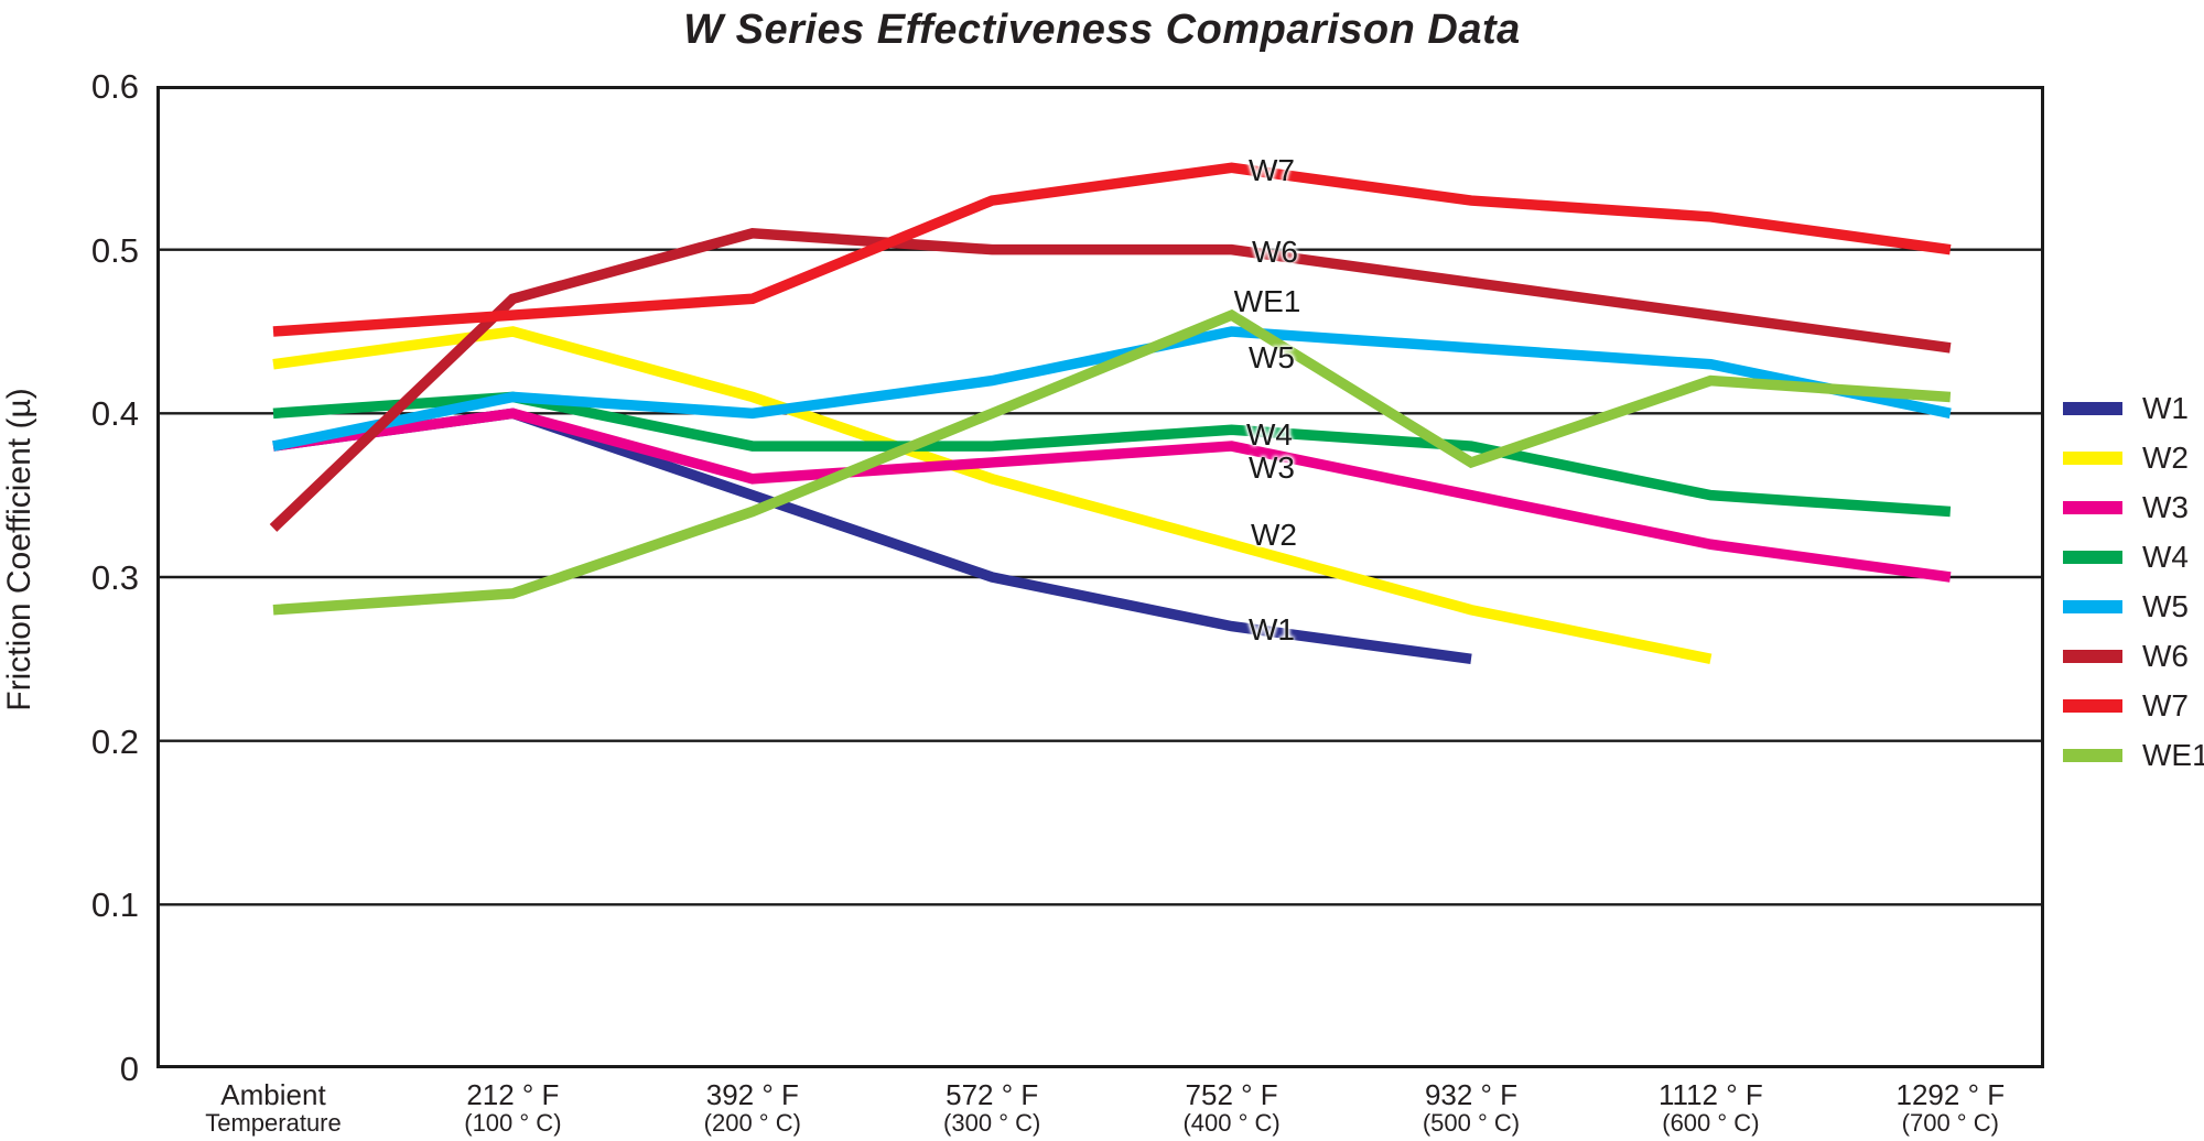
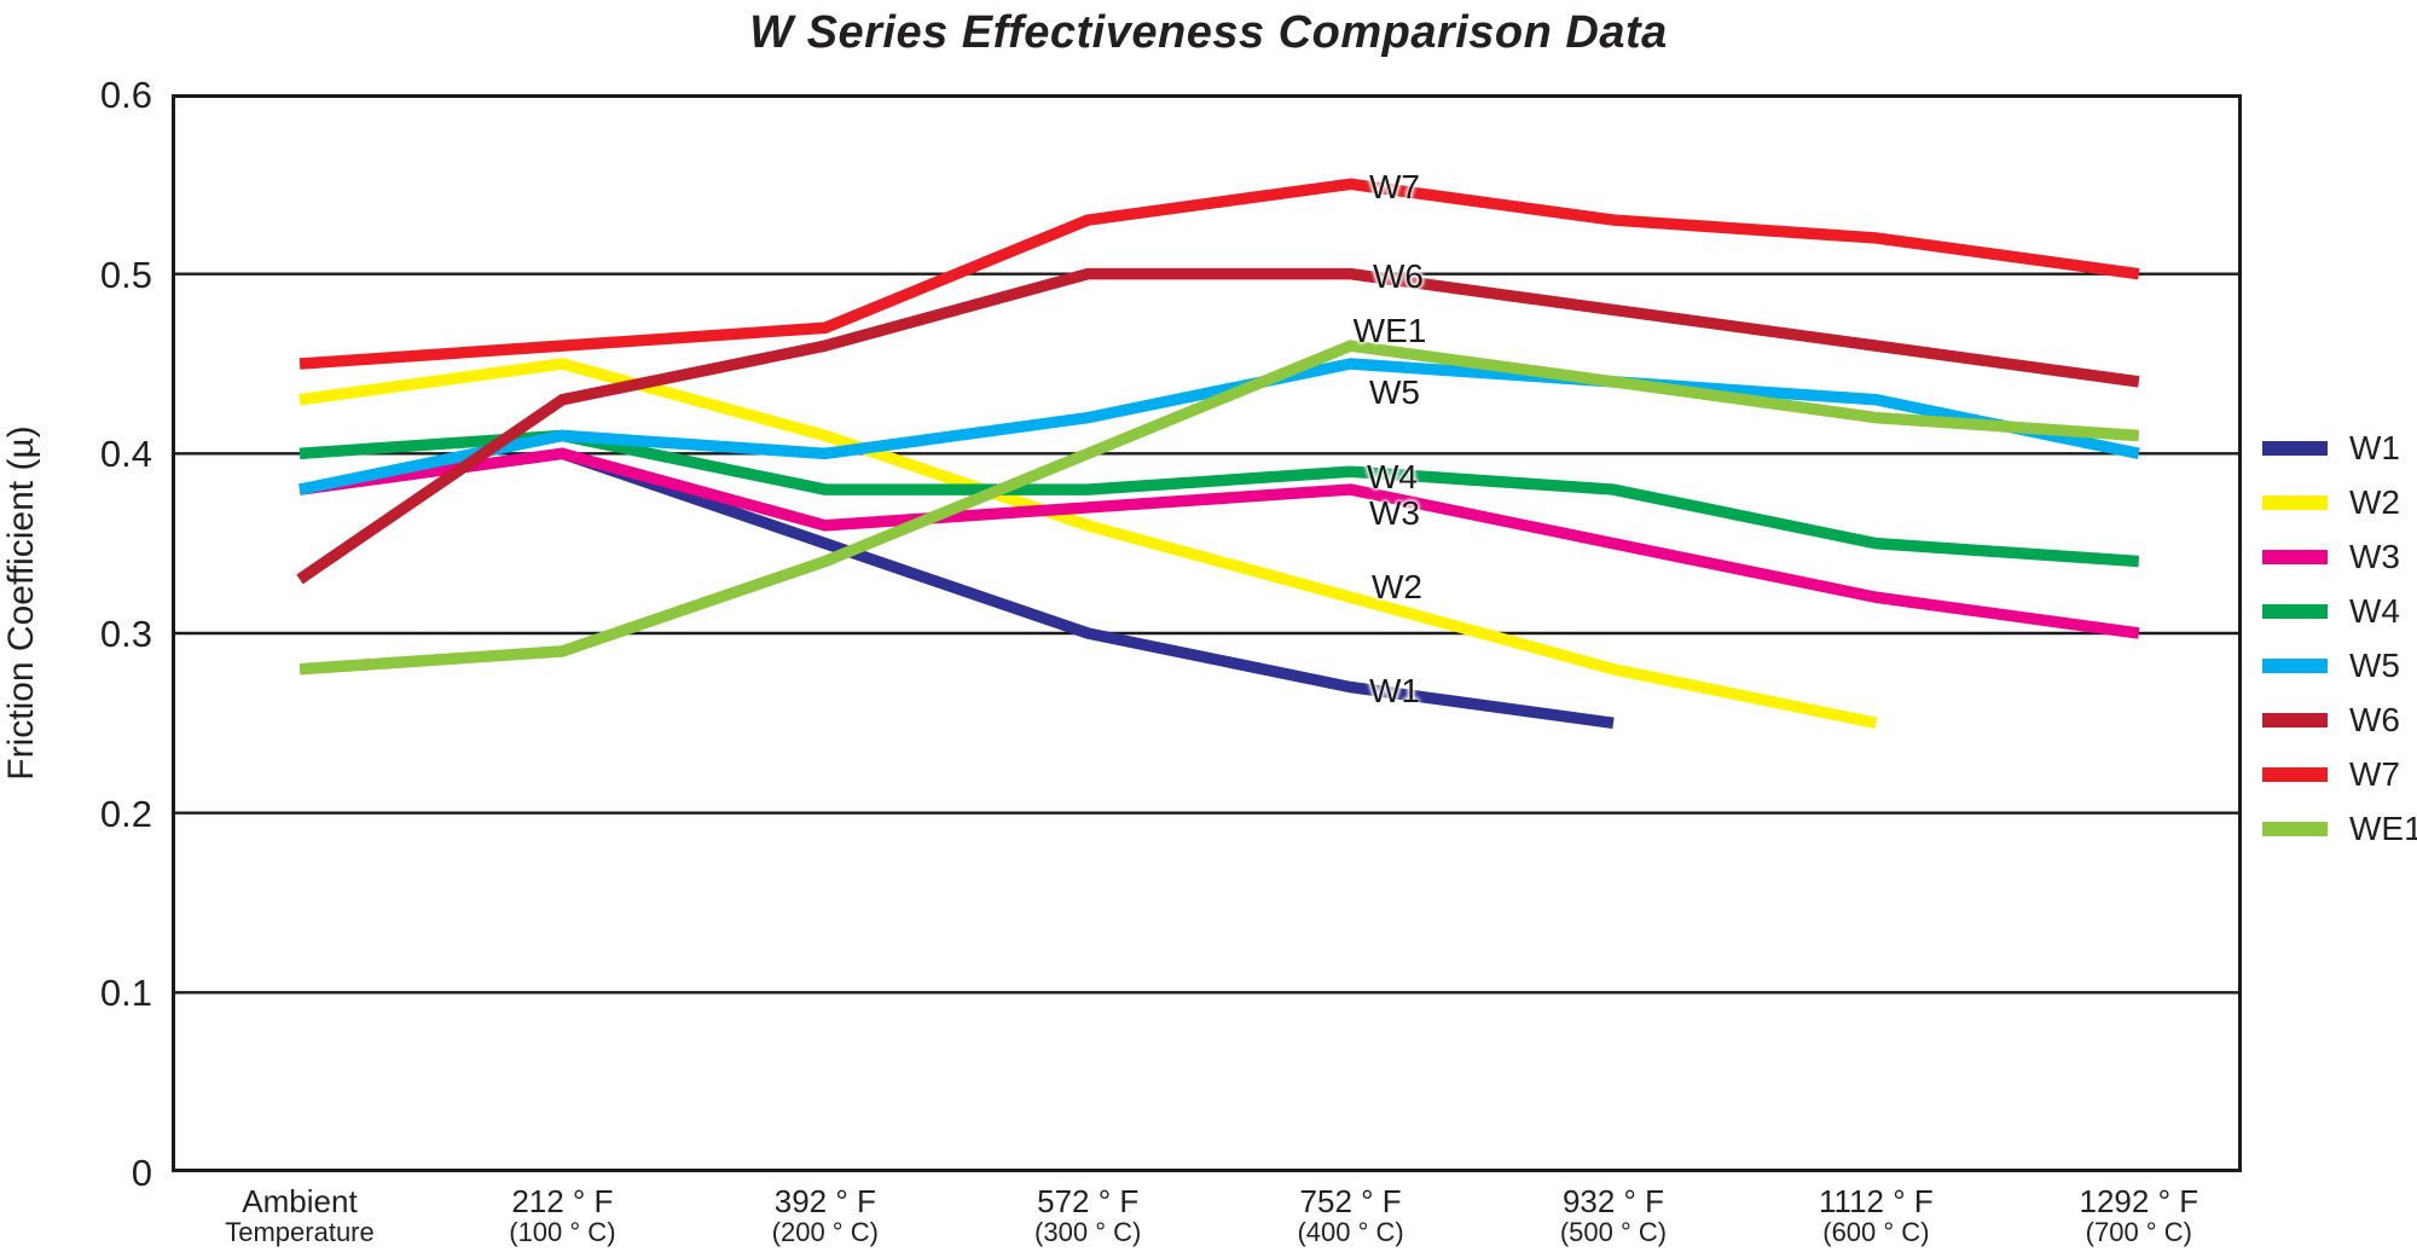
W6/212 °F (100 °C): 0.47 -> 0.43
W6/392 °F (200 °C): 0.51 -> 0.46
WE1/932 °F (500 °C): 0.37 -> 0.44
